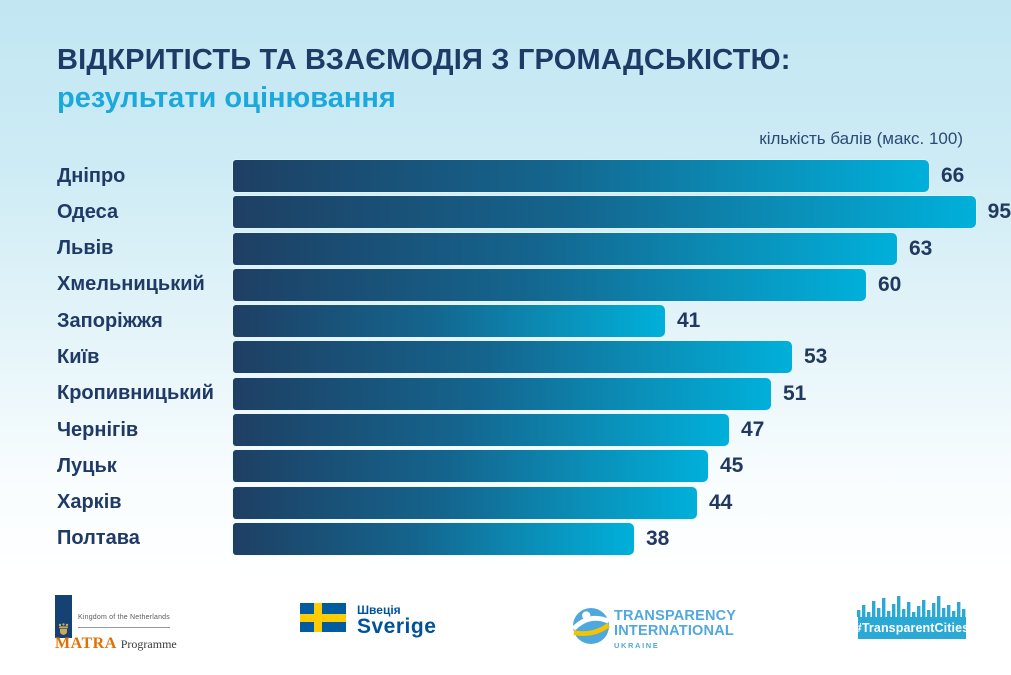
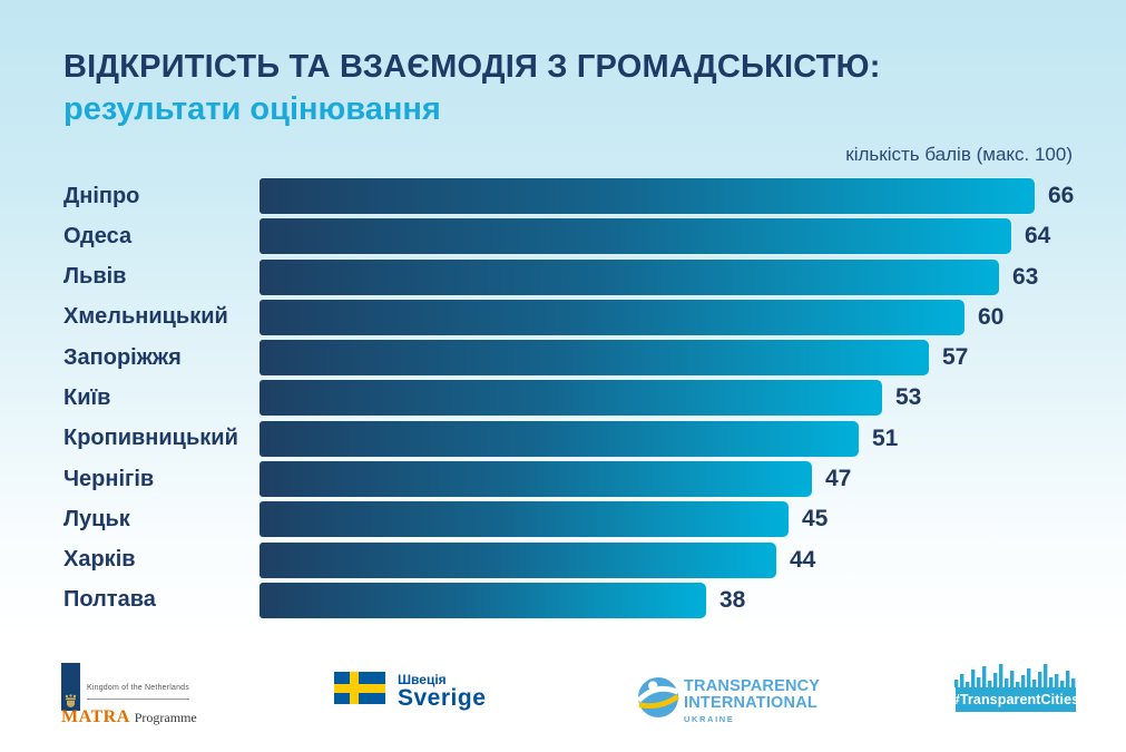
Одеса: 95 -> 64
Запоріжжя: 41 -> 57
